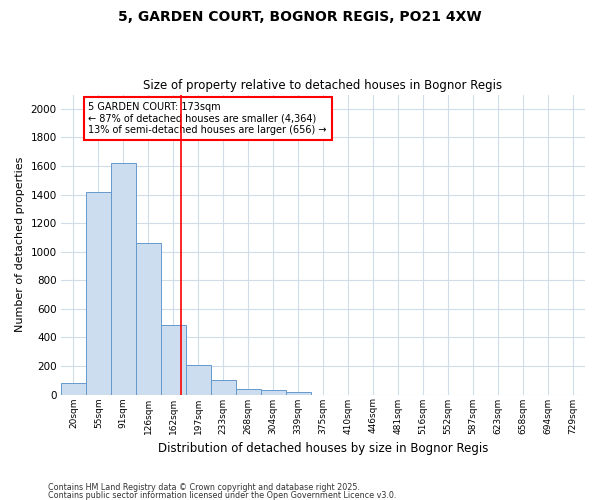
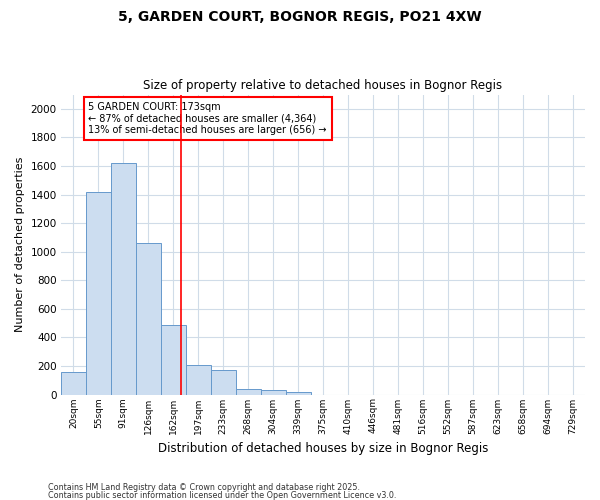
20sqm: 80 -> 160
233sqm: 100 -> 170
